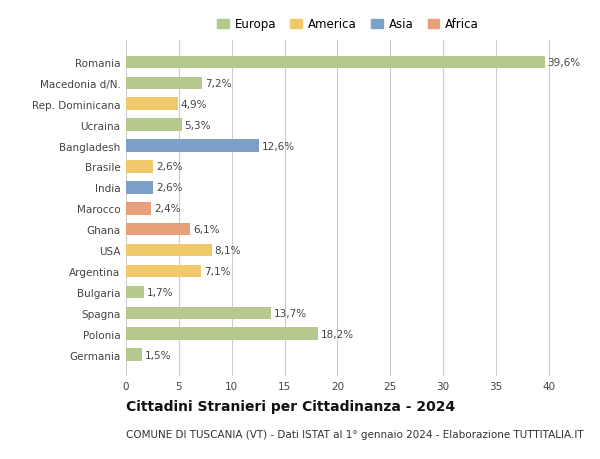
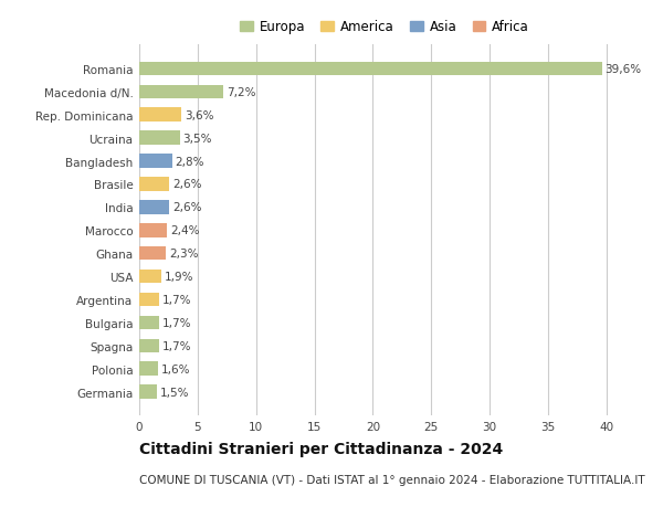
Rep. Dominicana: 4,9% -> 3,6%
Ucraina: 5,3% -> 3,5%
Bangladesh: 12,6% -> 2,8%
Ghana: 6,1% -> 2,3%
USA: 8,1% -> 1,9%
Argentina: 7,1% -> 1,7%
Spagna: 13,7% -> 1,7%
Polonia: 18,2% -> 1,6%
